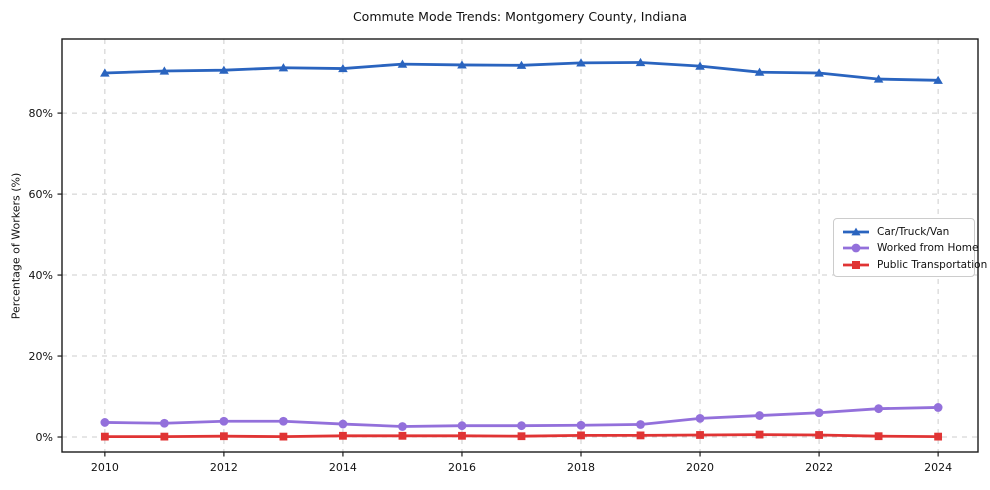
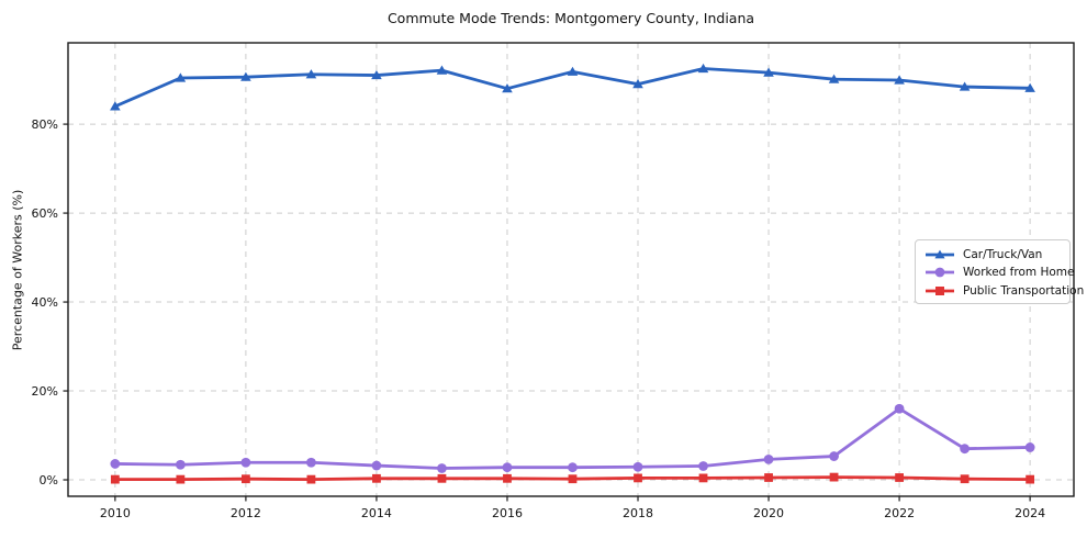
Car/Truck/Van/2010: 90% -> 84%
Car/Truck/Van/2016: 92% -> 88%
Car/Truck/Van/2018: 92% -> 89%
Worked from Home/2022: 6% -> 16%
